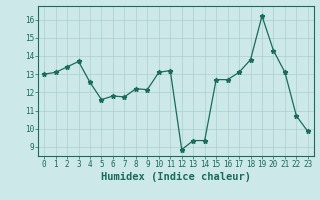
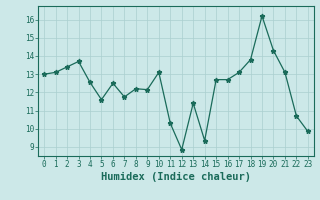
6: 11.8 -> 12.5
11: 13.2 -> 10.3
13: 9.3 -> 11.4
